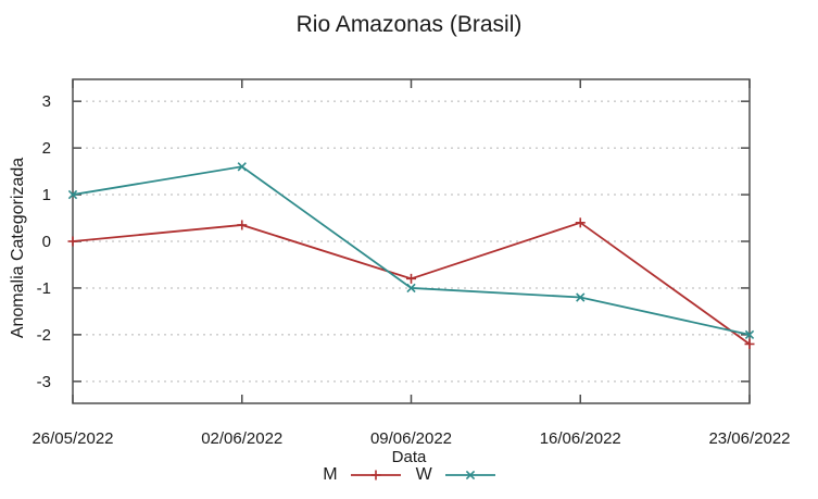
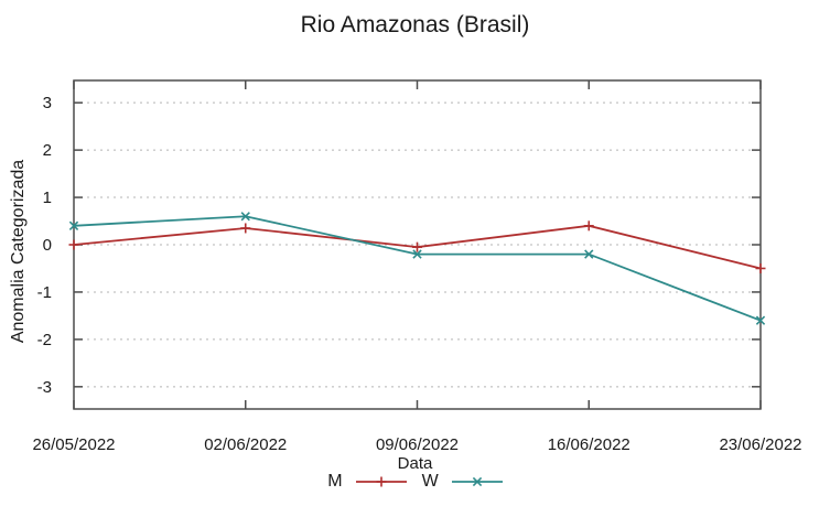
W/26/05/2022: 1.0 -> 0.4
W/02/06/2022: 1.6 -> 0.6
M/09/06/2022: -0.8 -> -0.1
W/09/06/2022: -1.0 -> -0.2
W/16/06/2022: -1.2 -> -0.2
M/23/06/2022: -2.2 -> -0.5
W/23/06/2022: -2.0 -> -1.6
